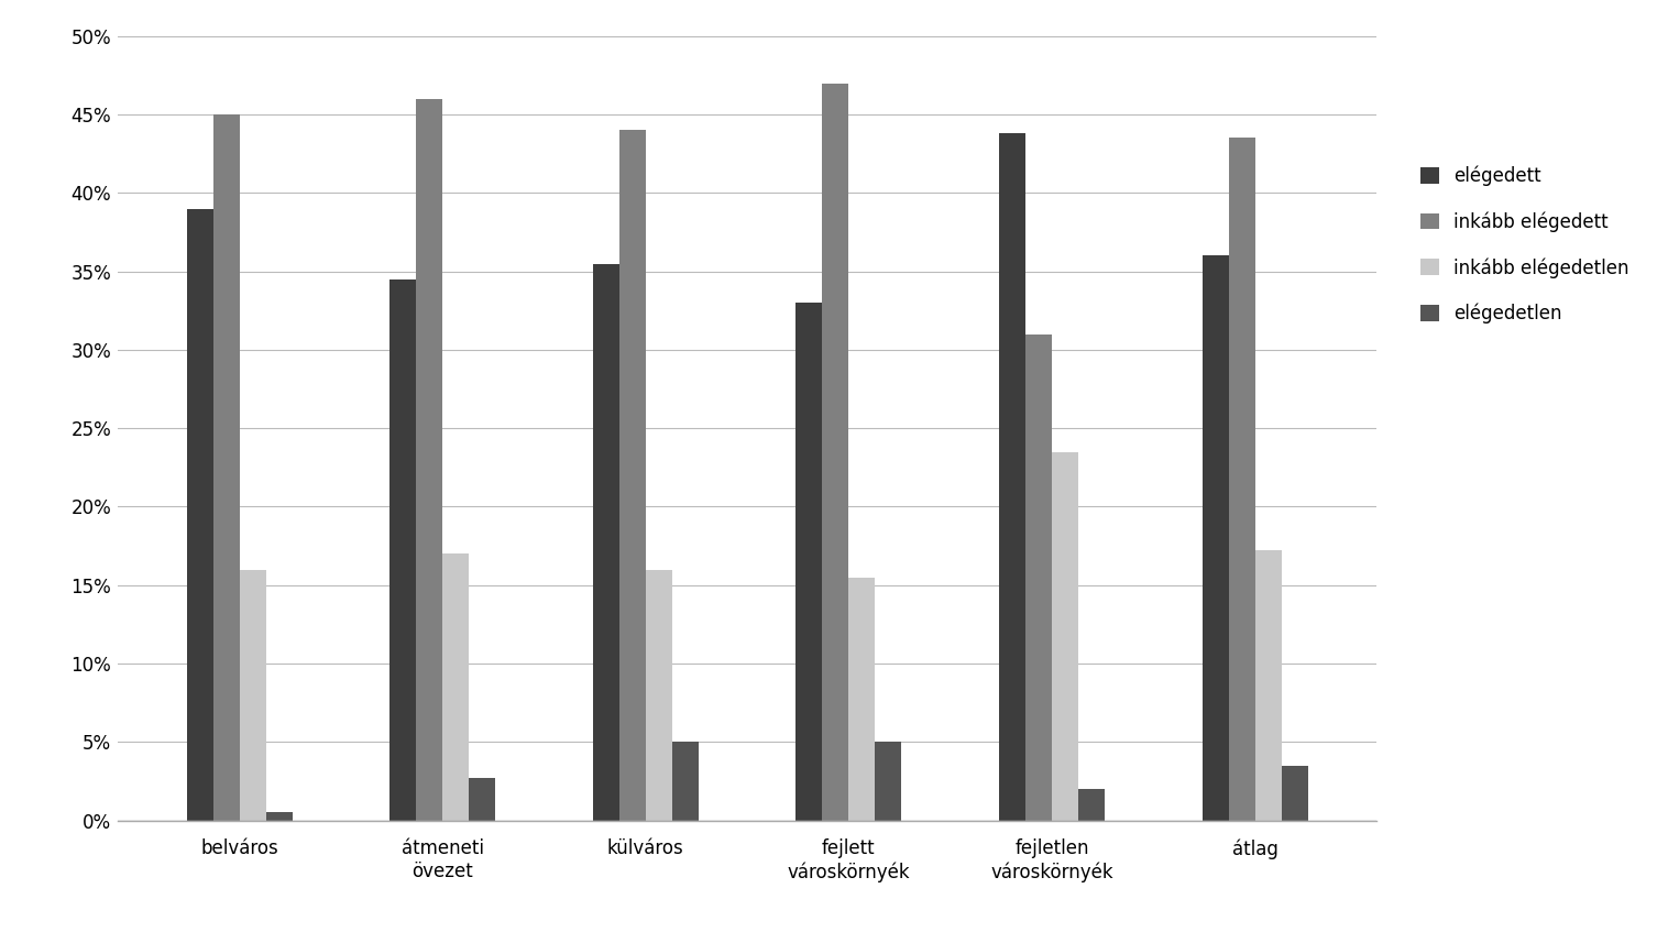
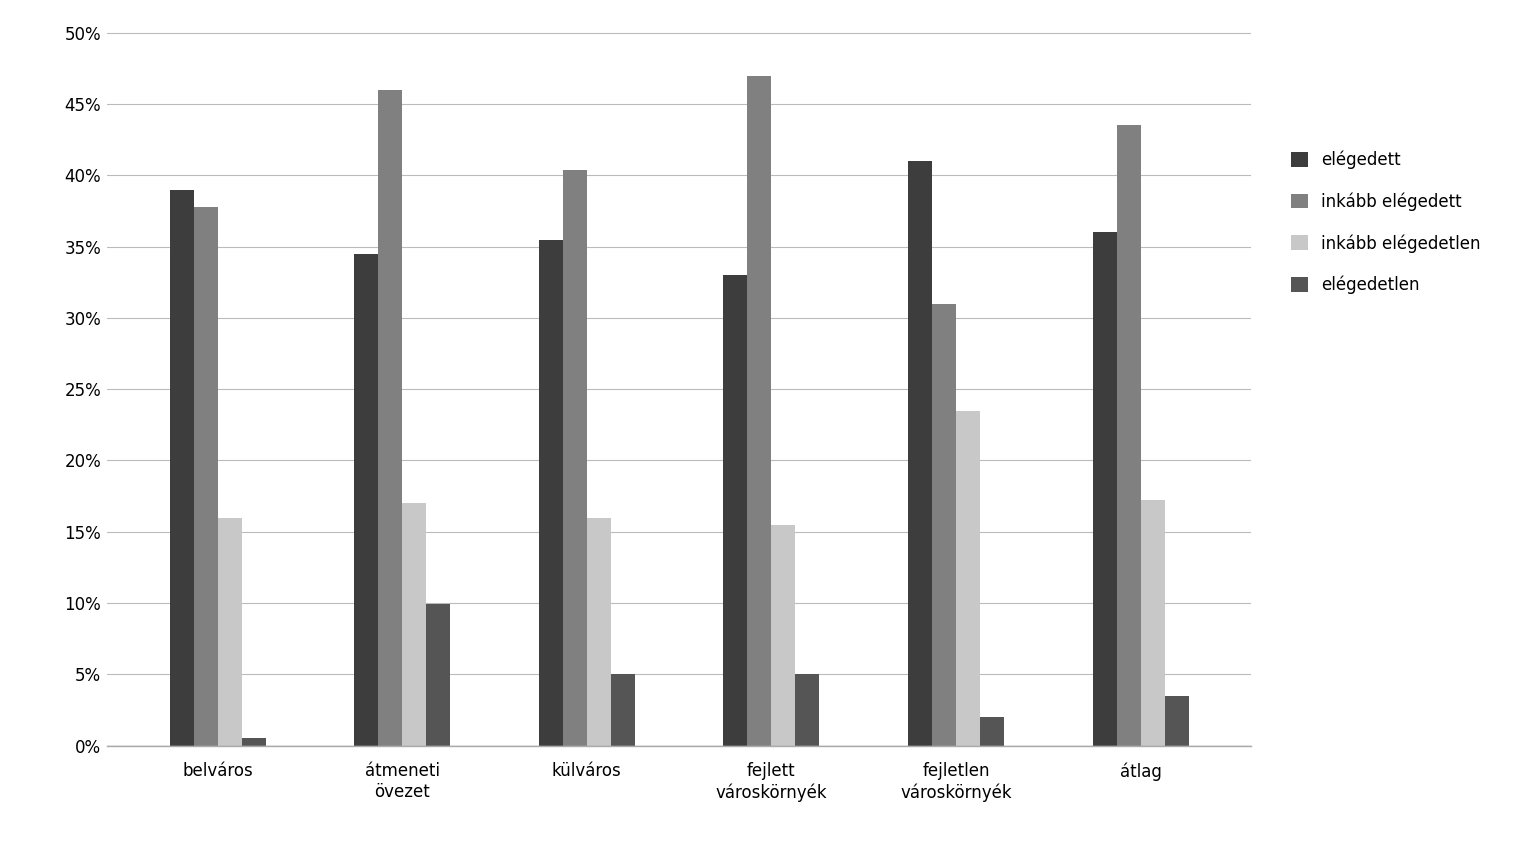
inkább elégedett/belváros: 45.0% -> 37.8%
elégedetlen/átmeneti övezet: 2.7% -> 9.9%
inkább elégedett/külváros: 44.0% -> 40.4%
elégedett/fejletlen városkörnyék: 43.8% -> 41.0%
